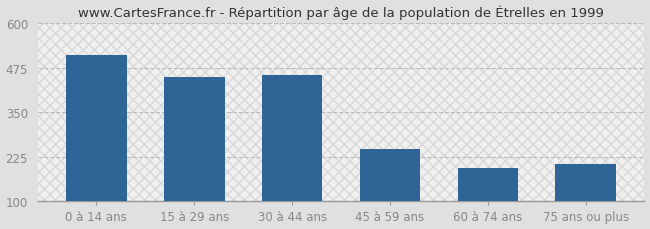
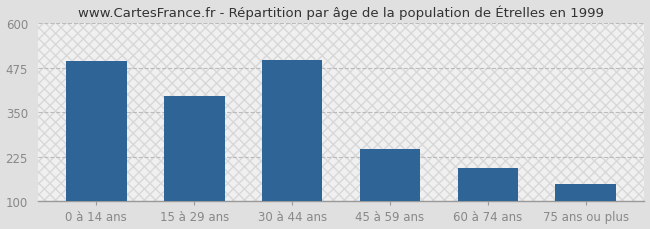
0 à 14 ans: 510 -> 493
15 à 29 ans: 450 -> 395
30 à 44 ans: 455 -> 497
75 ans ou plus: 205 -> 148
